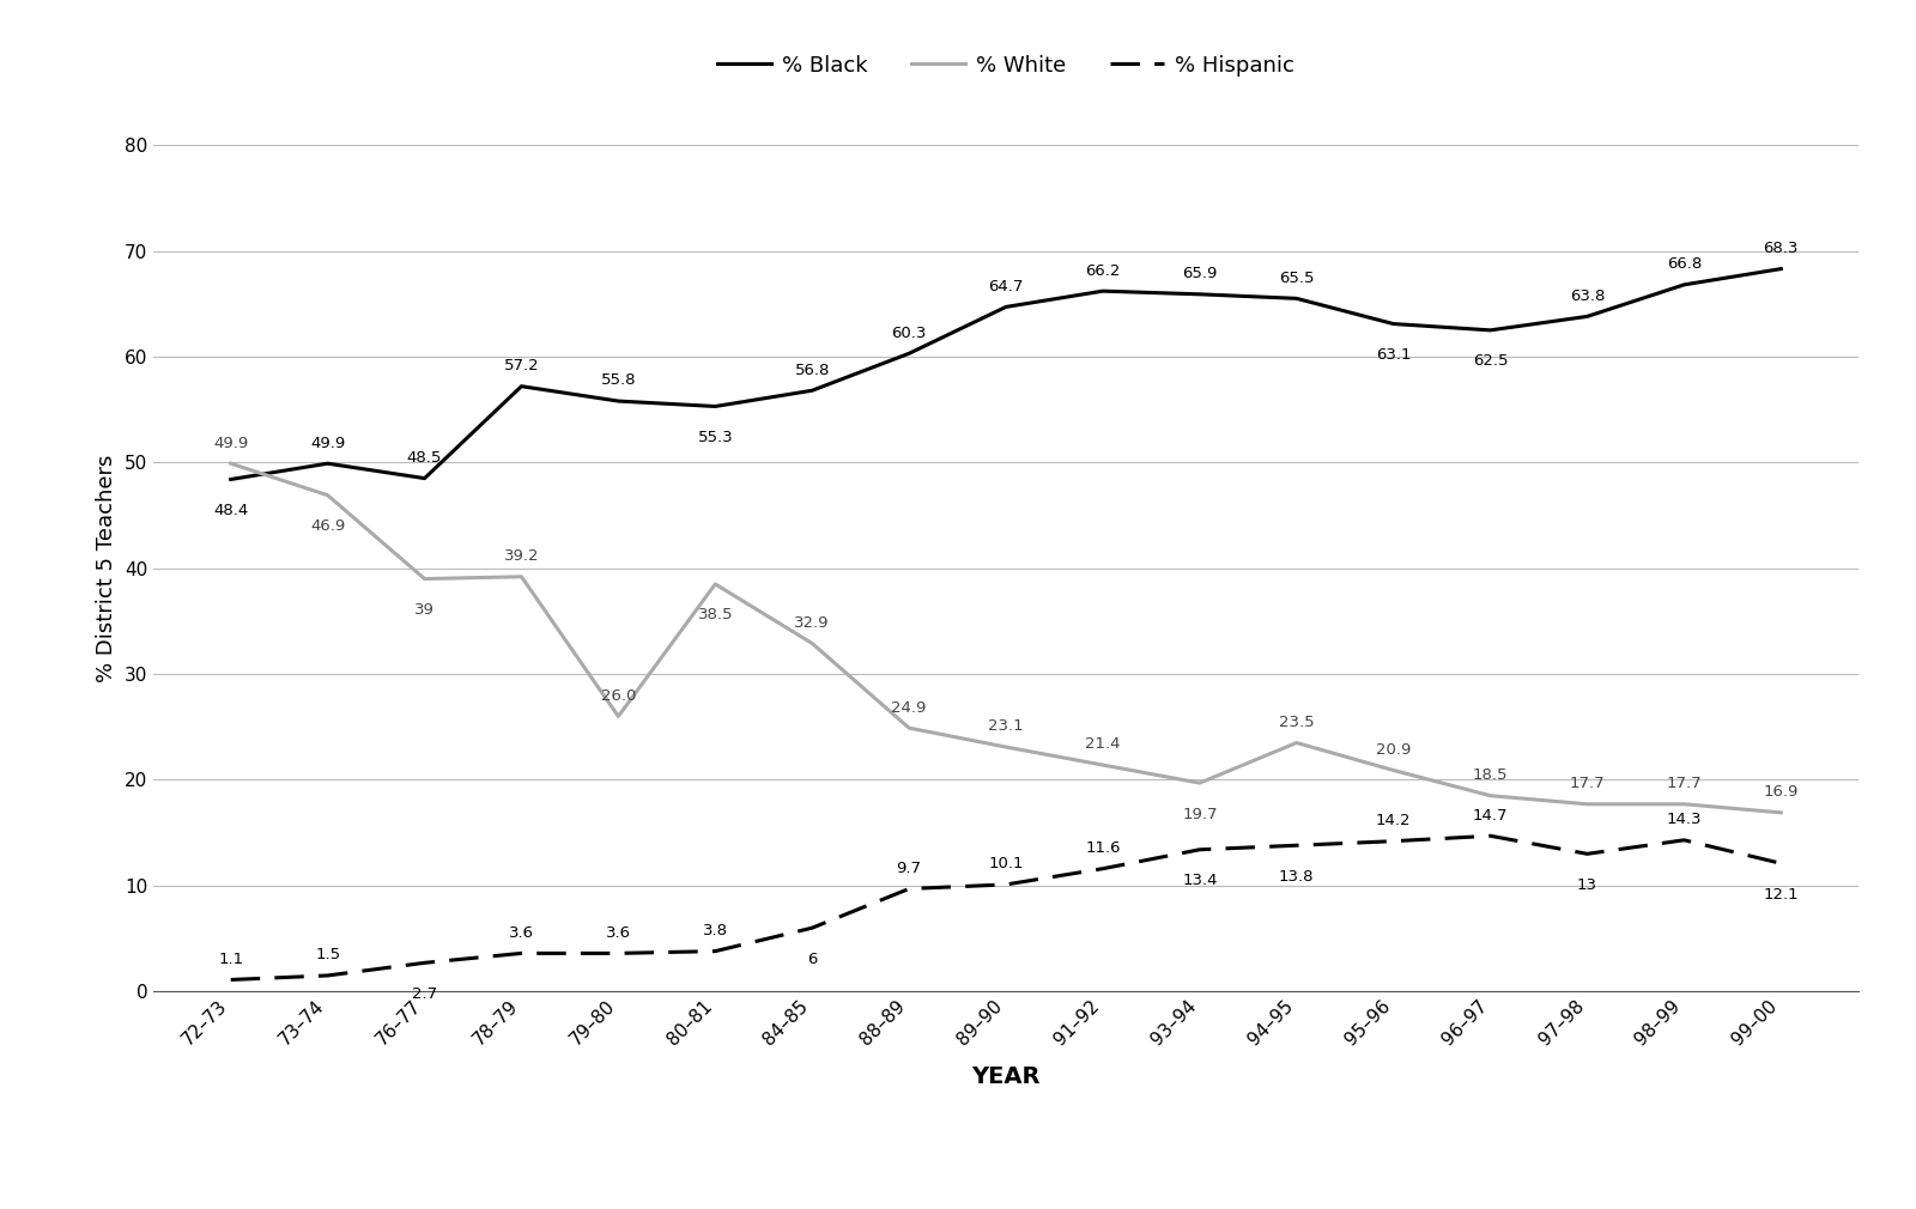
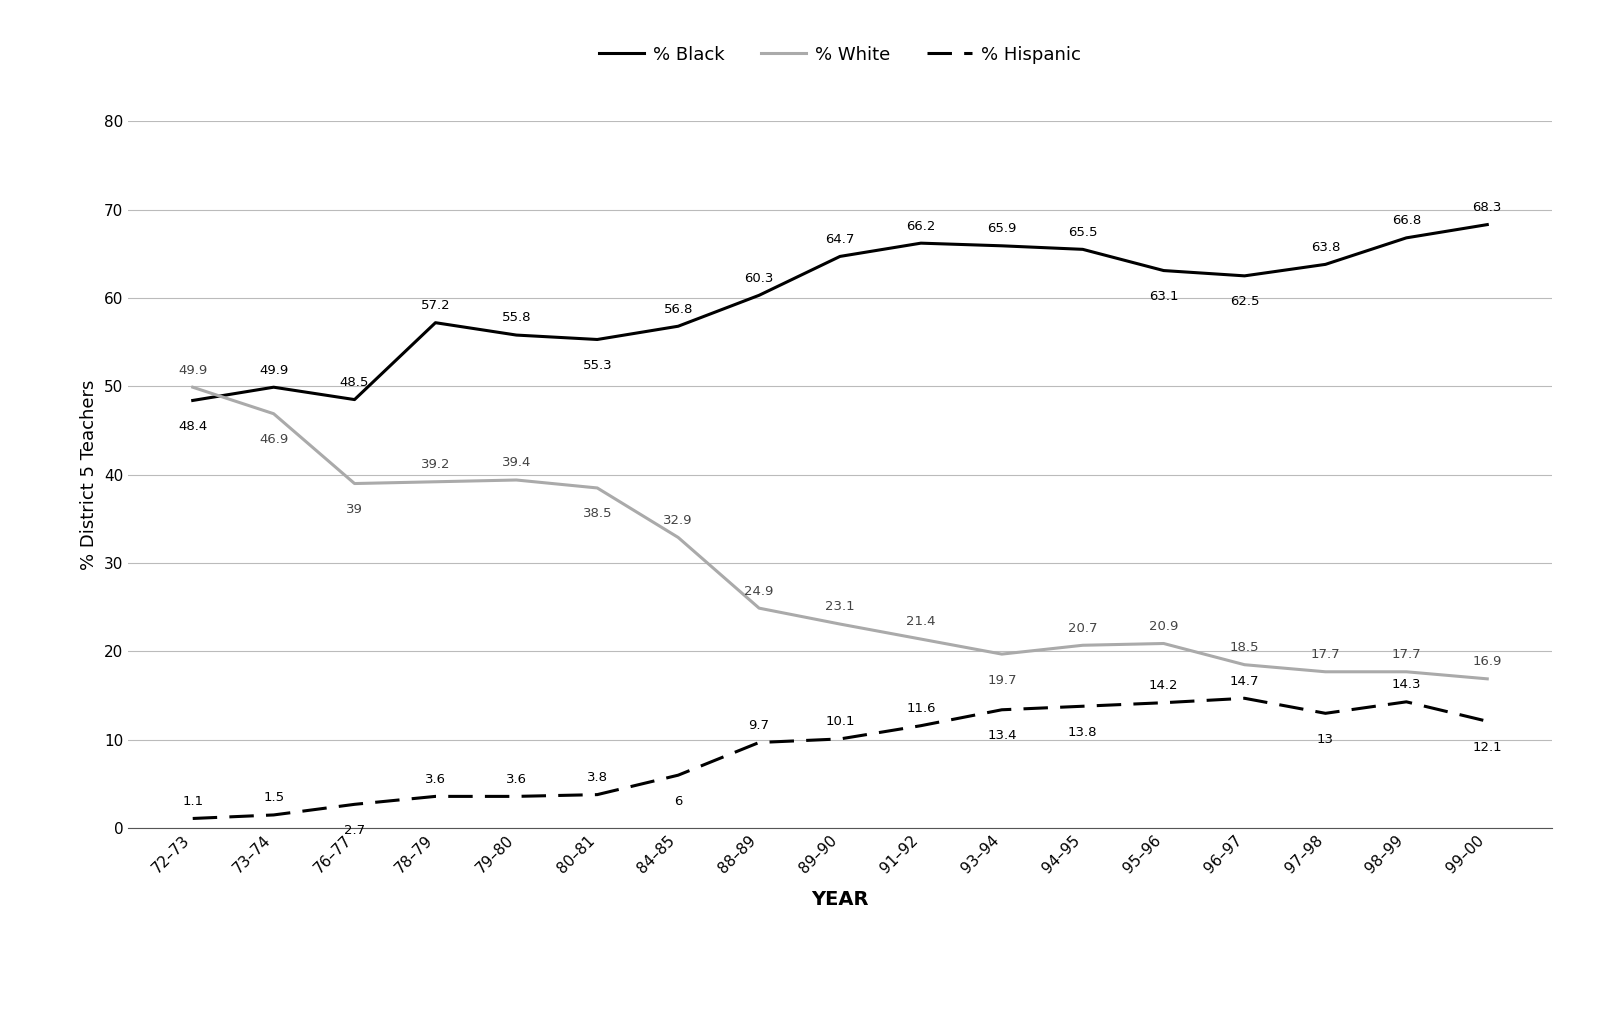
% White/79–80: 26.0 -> 39.4
% White/94–95: 23.5 -> 20.7
